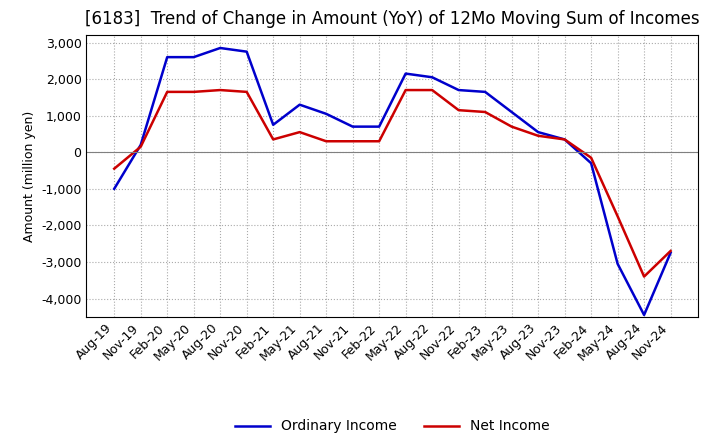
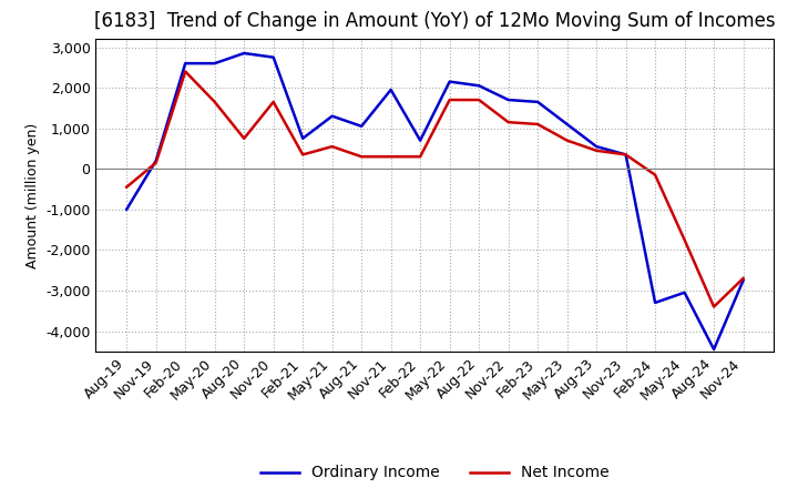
Net Income/Feb-20: 1,650 -> 2,400
Net Income/Aug-20: 1,700 -> 750
Ordinary Income/Nov-21: 700 -> 1,950
Ordinary Income/Feb-24: -300 -> -3,300
